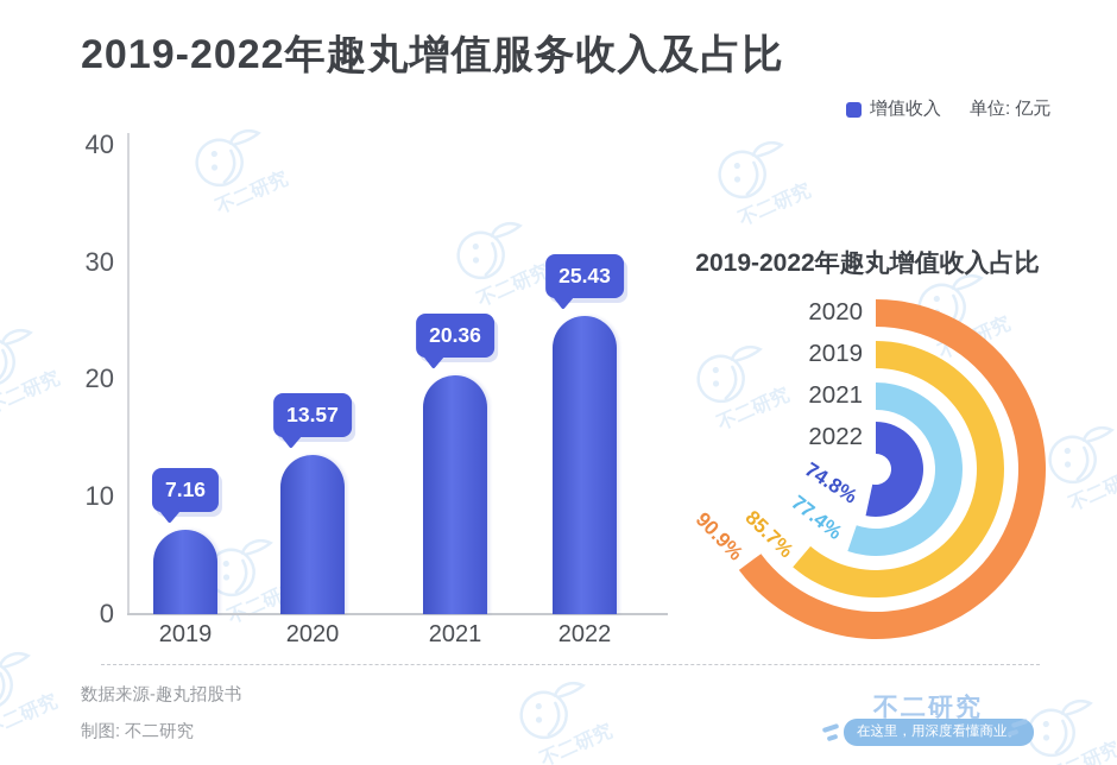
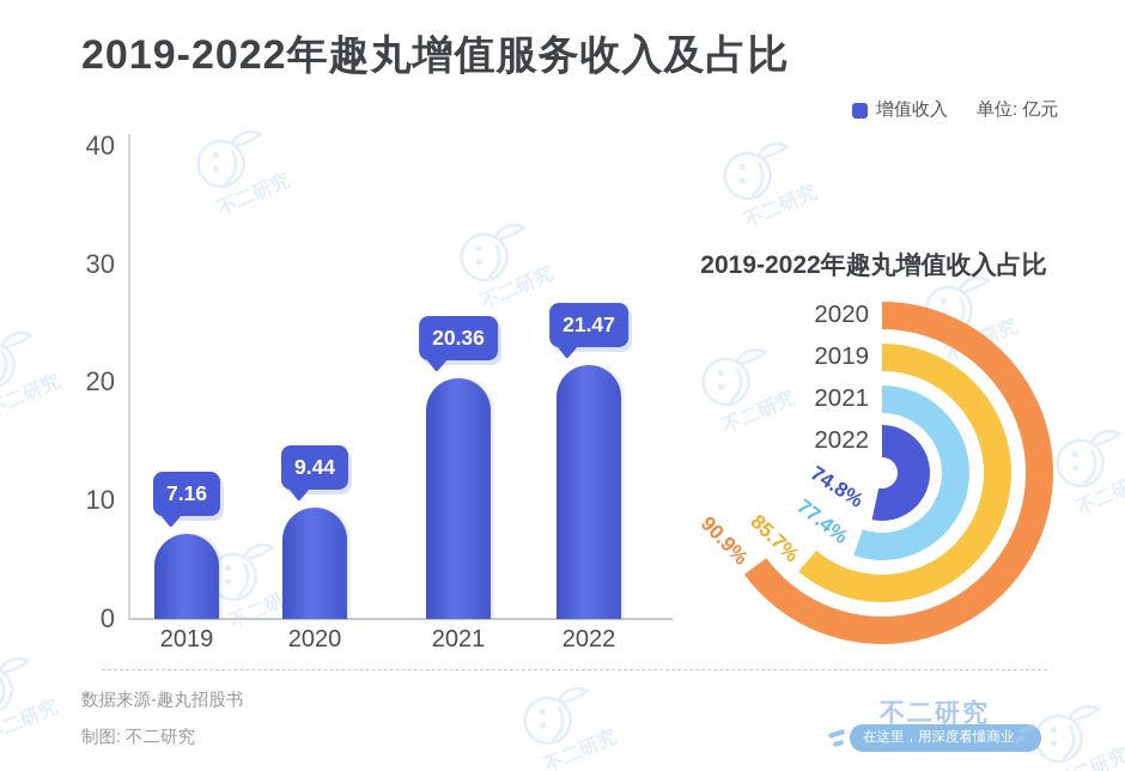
2019-2022年趣丸增值服务收入及占比/2020: 13.57 -> 9.44
2019-2022年趣丸增值服务收入及占比/2022: 25.43 -> 21.47
